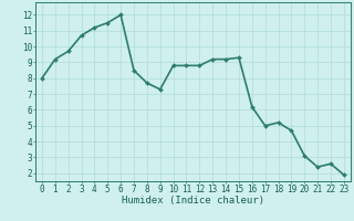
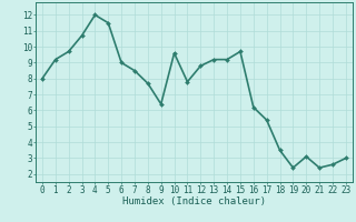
4: 11.2 -> 12.0
6: 12.0 -> 9.0
9: 7.3 -> 6.4
10: 8.8 -> 9.6
11: 8.8 -> 7.8
15: 9.3 -> 9.7
17: 5.0 -> 5.4
18: 5.2 -> 3.5
19: 4.7 -> 2.4
23: 1.9 -> 3.0
